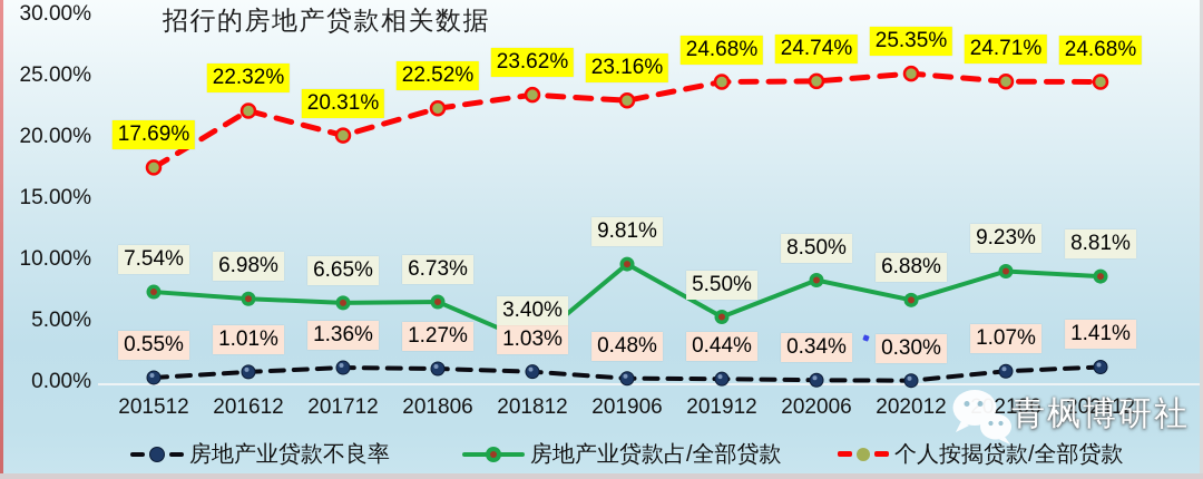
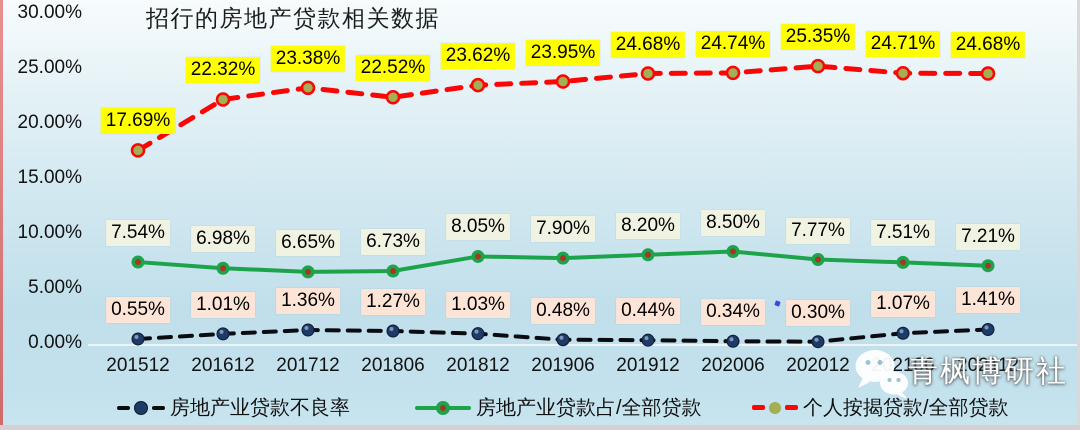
个人按揭贷款/全部贷款/201712: 20.31% -> 23.38%
房地产业贷款占/全部贷款/201812: 3.40% -> 8.05%
房地产业贷款占/全部贷款/201906: 9.81% -> 7.90%
个人按揭贷款/全部贷款/201906: 23.16% -> 23.95%
房地产业贷款占/全部贷款/201912: 5.50% -> 8.20%
房地产业贷款占/全部贷款/202012: 6.88% -> 7.77%
房地产业贷款占/全部贷款/202106: 9.23% -> 7.51%
房地产业贷款占/全部贷款/202112: 8.81% -> 7.21%
